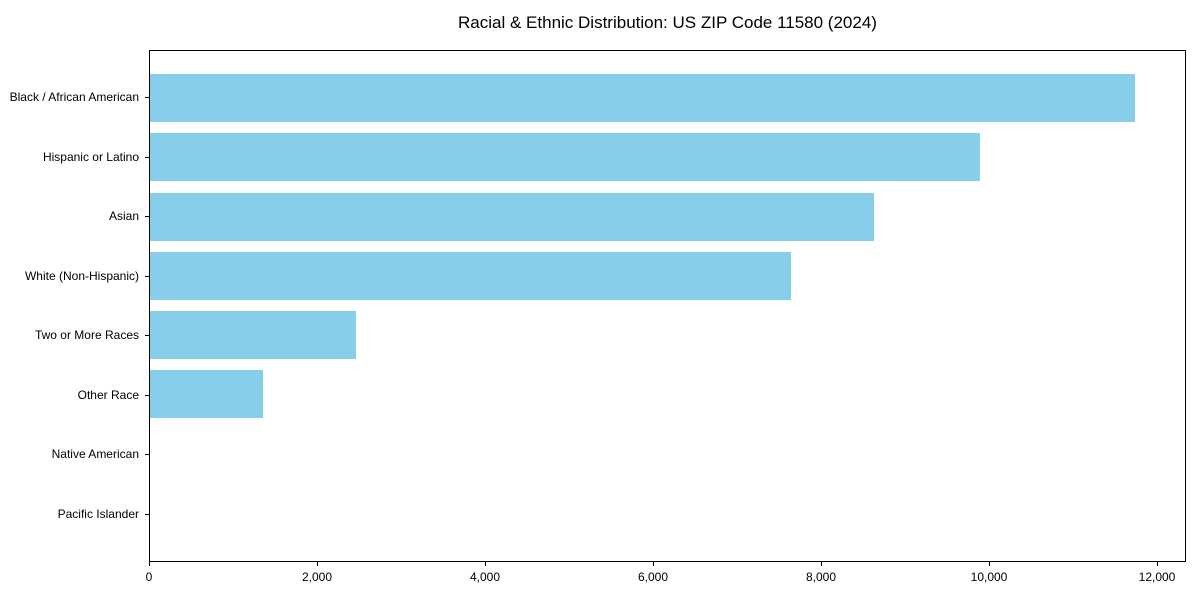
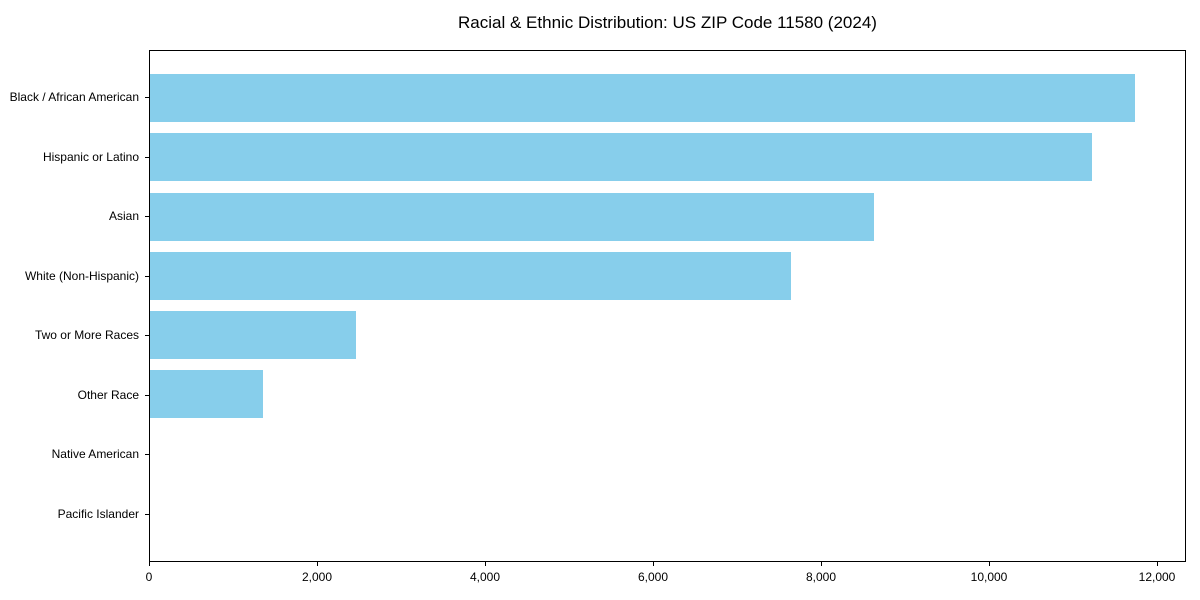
Hispanic or Latino: 9900 -> 11200
